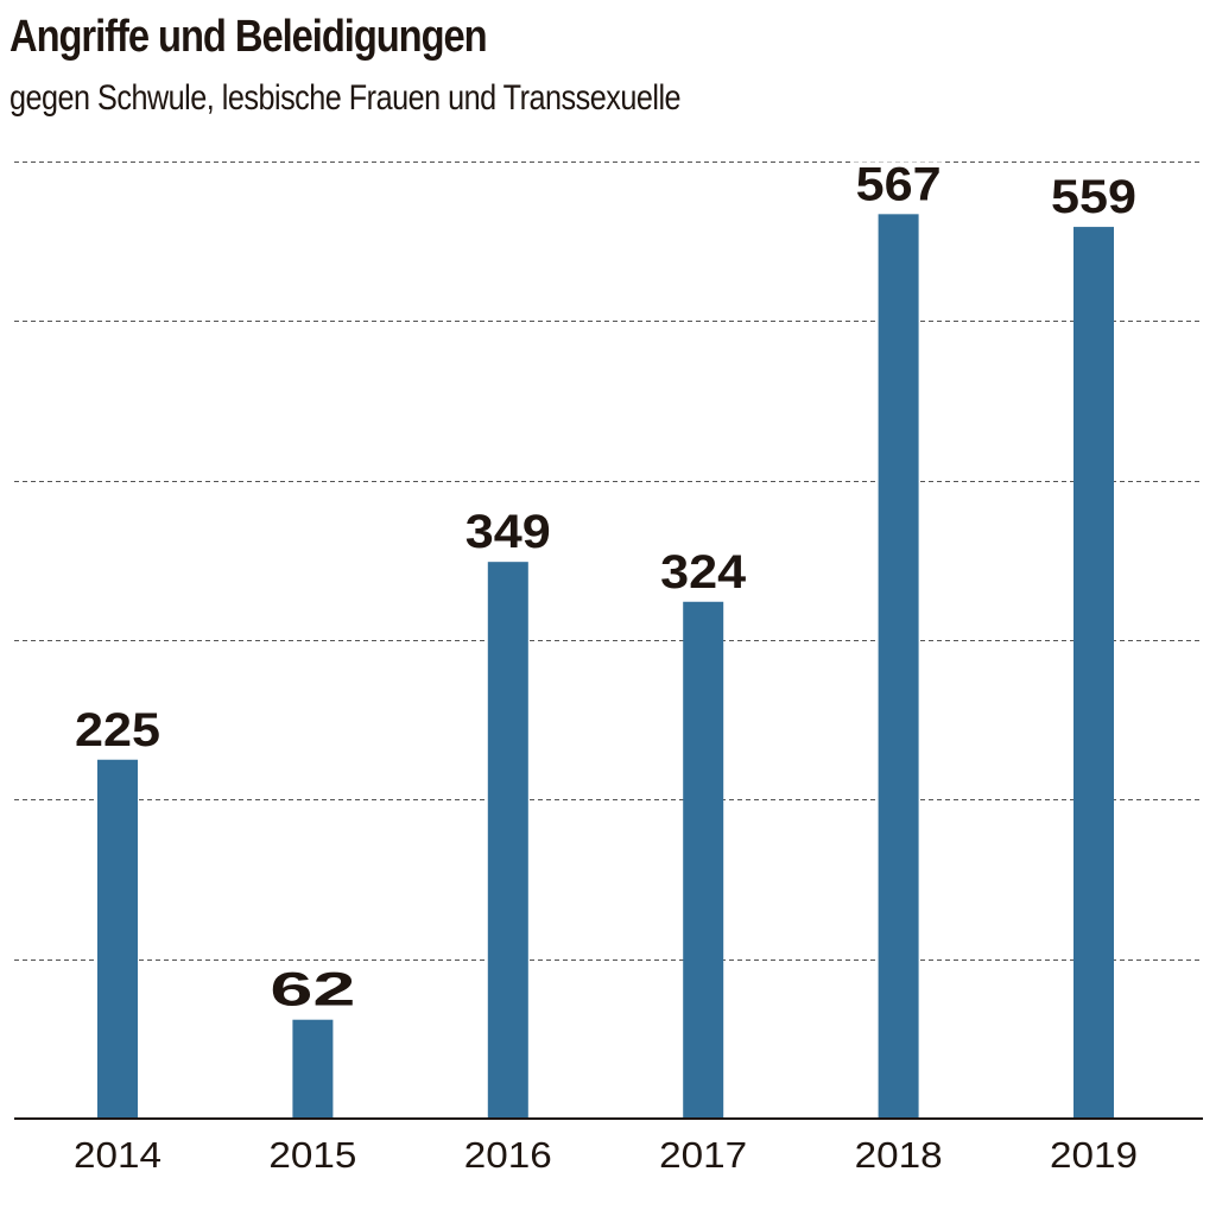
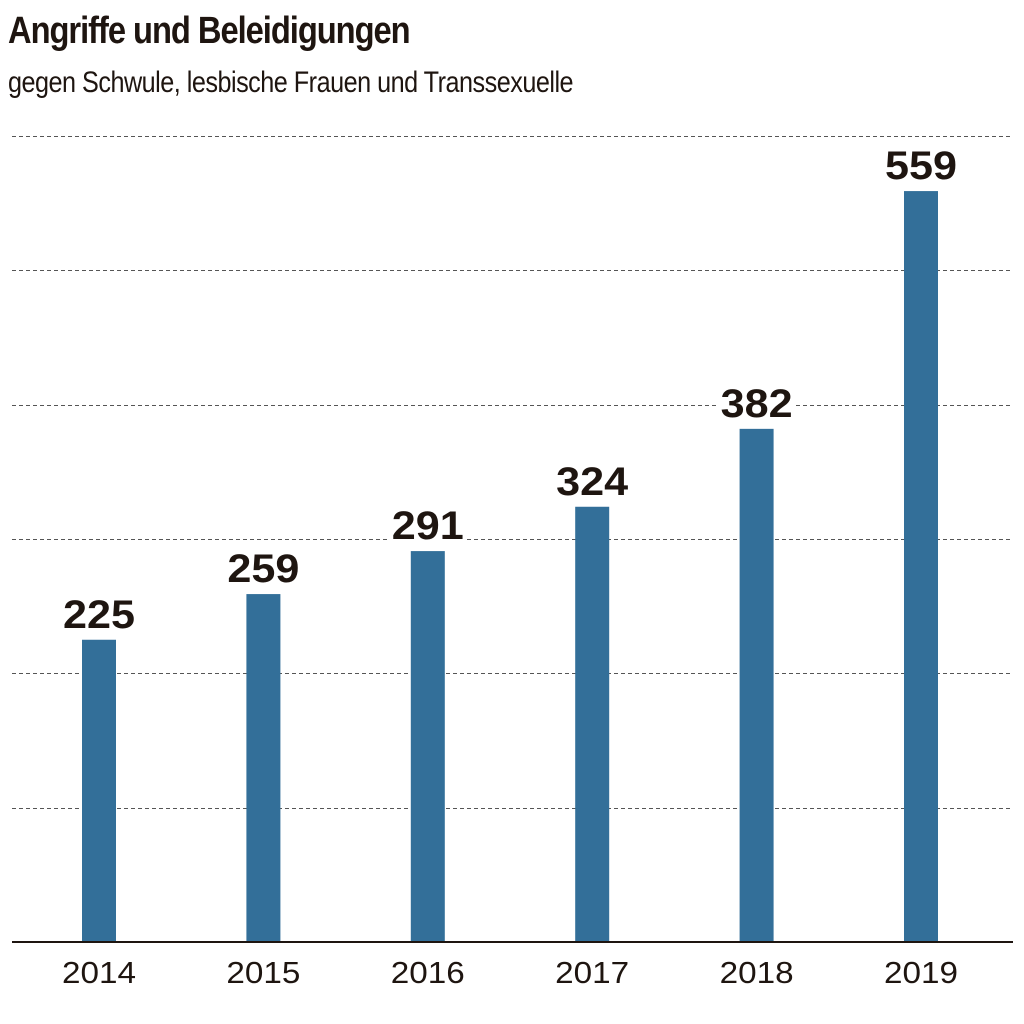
2015: 62 -> 259
2016: 349 -> 291
2018: 567 -> 382
